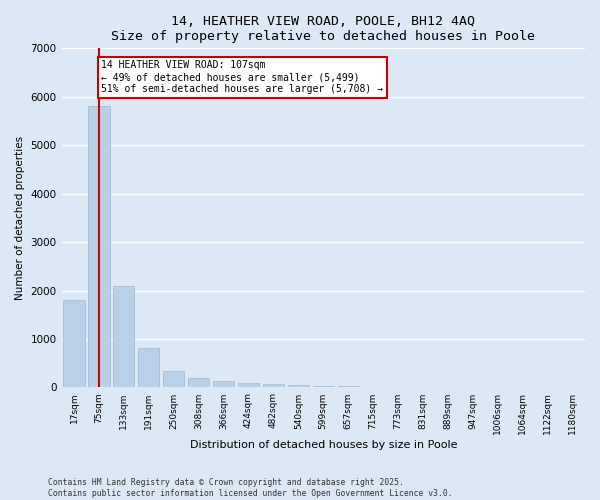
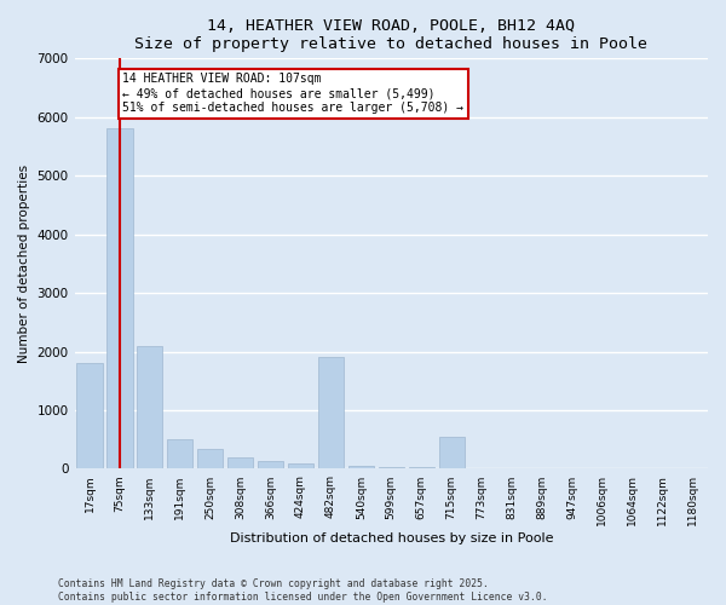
191sqm: 820 -> 500
482sqm: 70 -> 1900
715sqm: 10 -> 550
